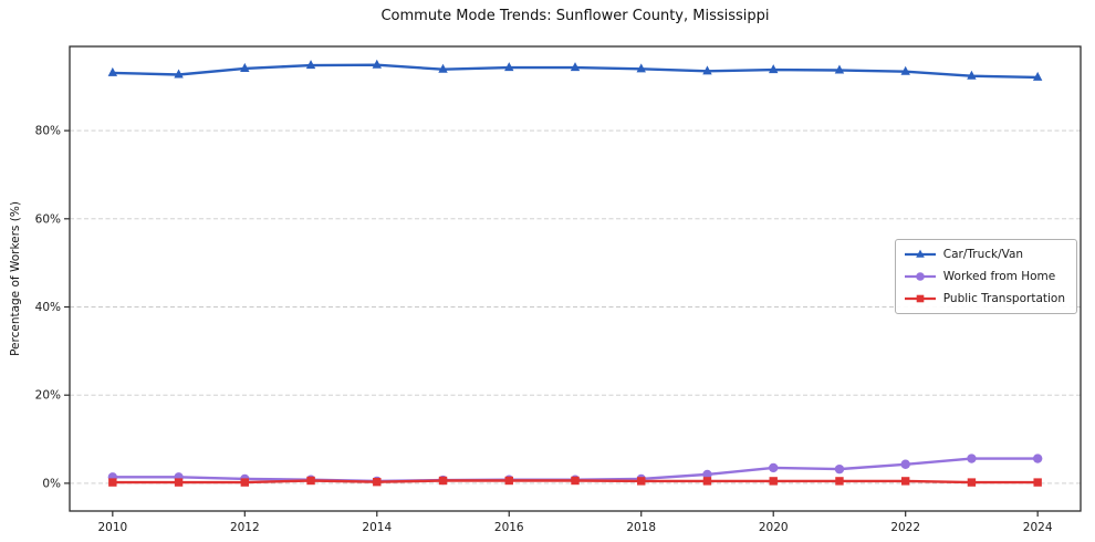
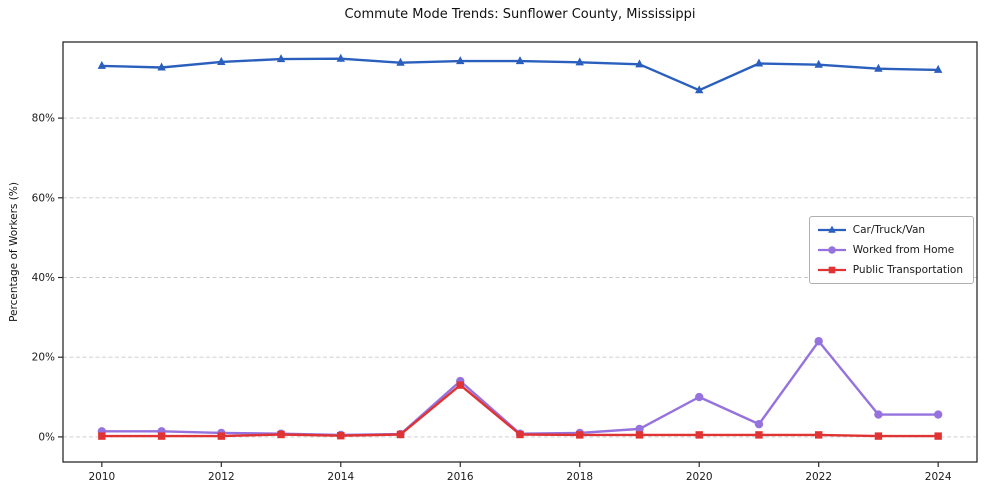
Worked from Home/2016: 1% -> 14%
Public Transportation/2016: 1% -> 13%
Car/Truck/Van/2020: 94% -> 87%
Worked from Home/2020: 4% -> 10%
Worked from Home/2022: 4% -> 24%
